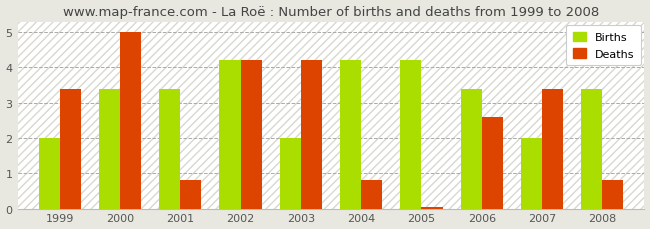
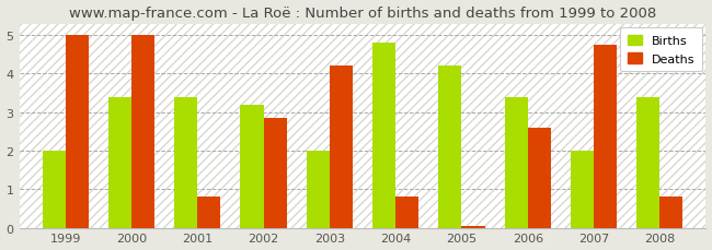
Deaths/1999: 3.40 -> 5.00
Births/2002: 4.2 -> 3.2
Deaths/2002: 4.20 -> 2.85
Births/2004: 4.2 -> 4.8
Deaths/2007: 3.40 -> 4.75
